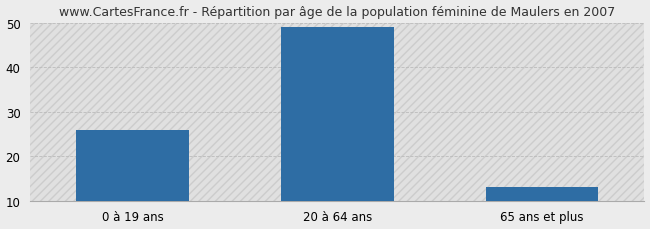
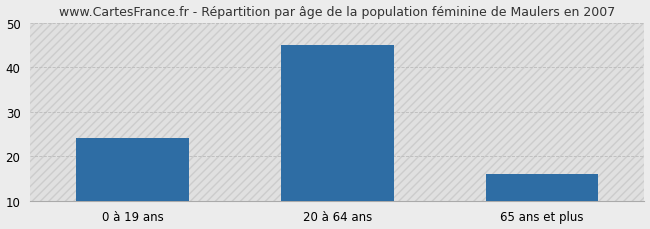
0 à 19 ans: 26 -> 24
20 à 64 ans: 49 -> 45
65 ans et plus: 13 -> 16
